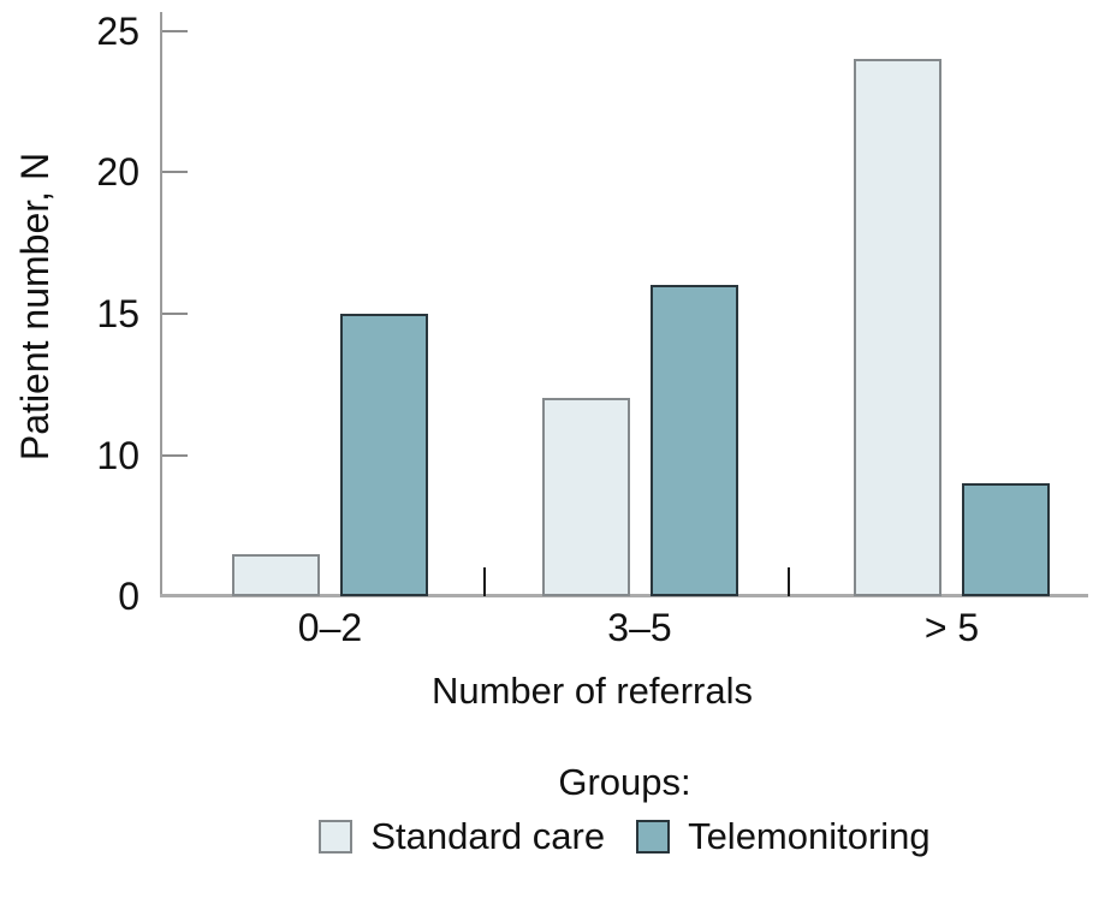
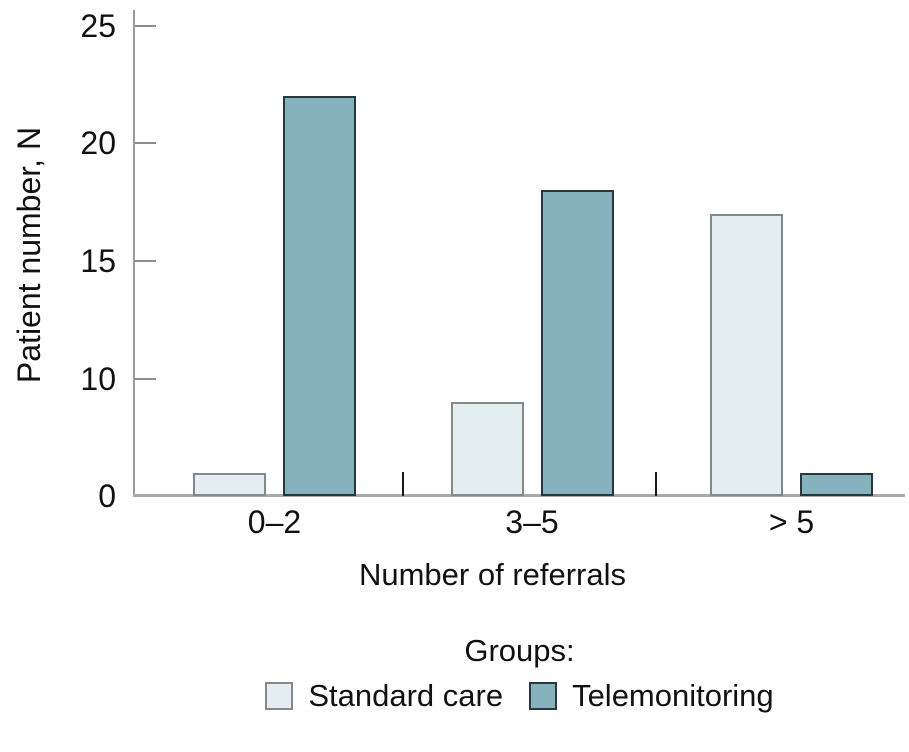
Standard care/0–2: 3 -> 2
Telemonitoring/0–2: 15 -> 22
Standard care/3–5: 12 -> 8
Telemonitoring/3–5: 16 -> 18
Standard care/> 5: 24 -> 17
Telemonitoring/> 5: 8 -> 2
